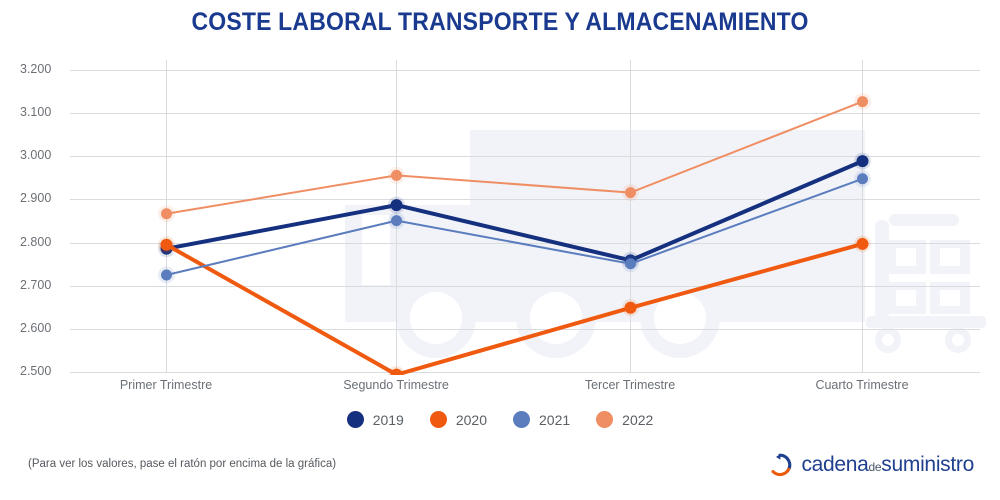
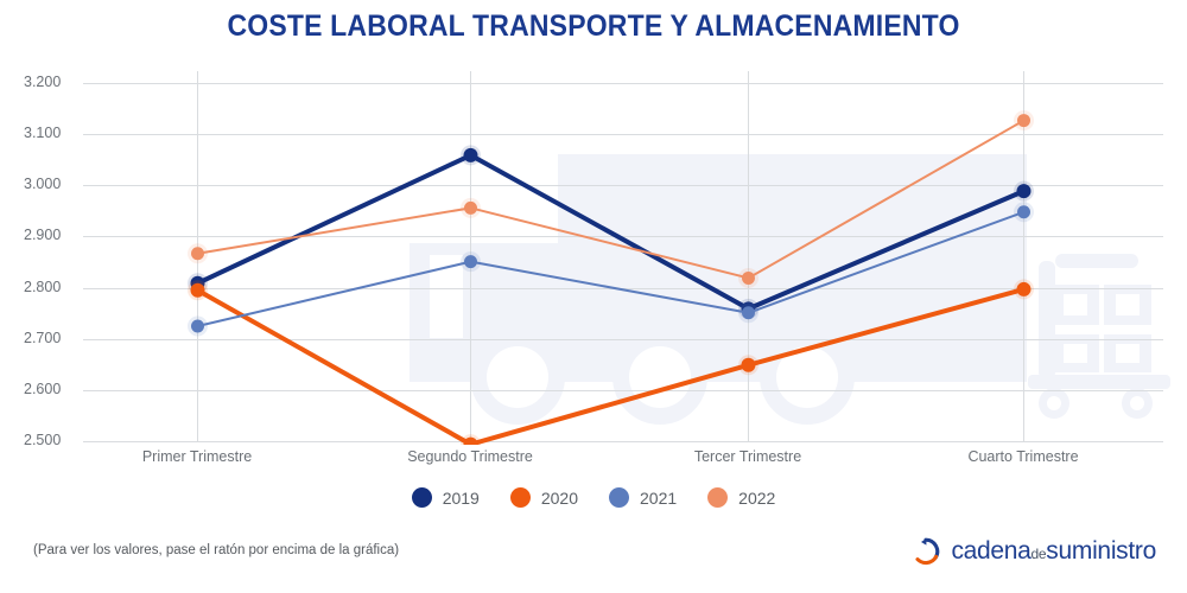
2019/Primer Trimestre: 2790 -> 2810
2019/Segundo Trimestre: 2890 -> 3060
2022/Tercer Trimestre: 2920 -> 2820
